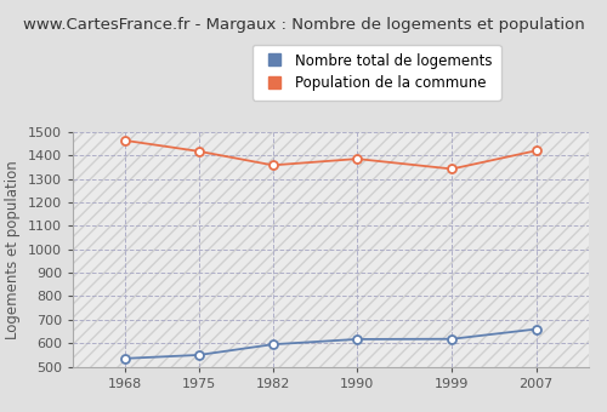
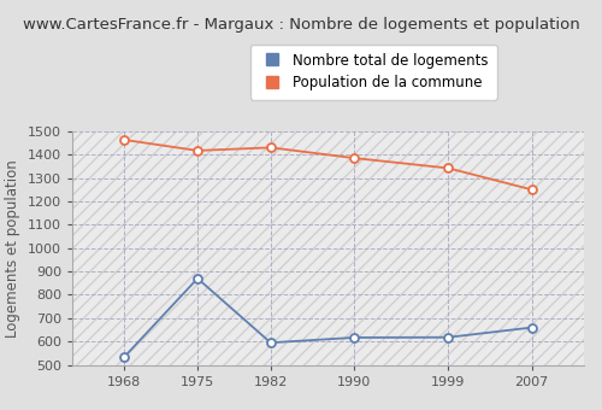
Nombre total de logements/1975: 550 -> 870
Population de la commune/1982: 1360 -> 1430
Population de la commune/2007: 1420 -> 1250
